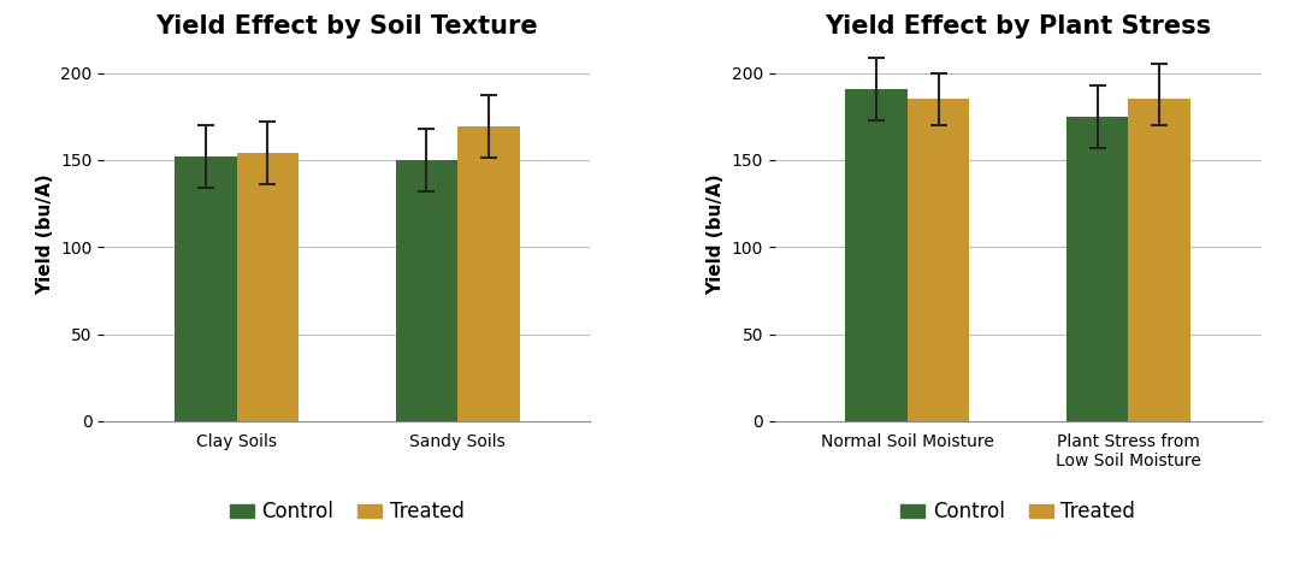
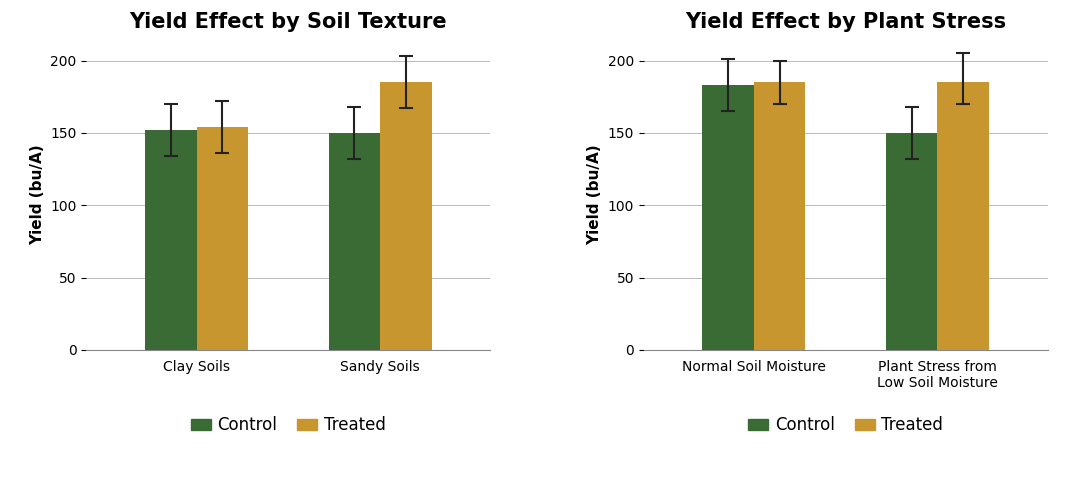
Yield Effect by Soil Texture/Treated/Sandy Soils: 169 -> 185
Yield Effect by Plant Stress/Control/Normal Soil Moisture: 191 -> 183
Yield Effect by Plant Stress/Control/Plant Stress from Low Soil Moisture: 175 -> 150
